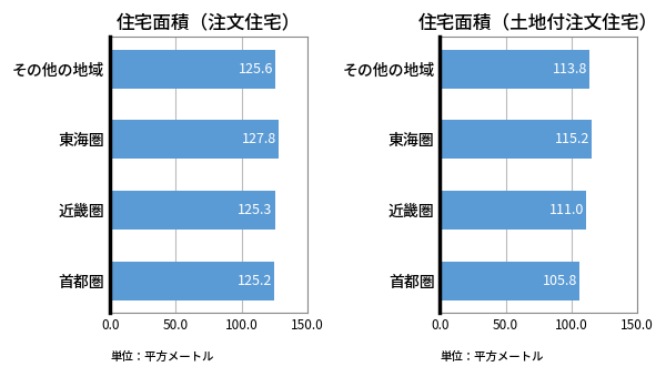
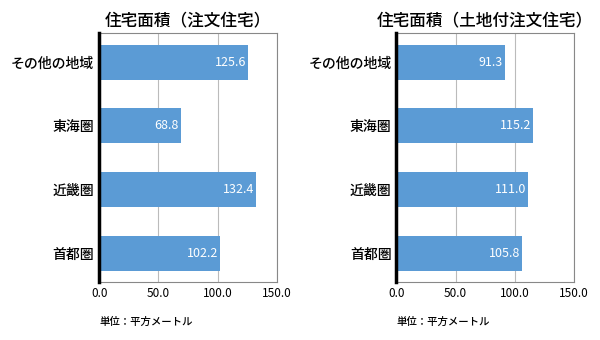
住宅面積（注文住宅）/東海圏: 127.8 -> 68.8
住宅面積（注文住宅）/近畿圏: 125.3 -> 132.4
住宅面積（注文住宅）/首都圏: 125.2 -> 102.2
住宅面積（土地付注文住宅）/その他の地域: 113.8 -> 91.3
